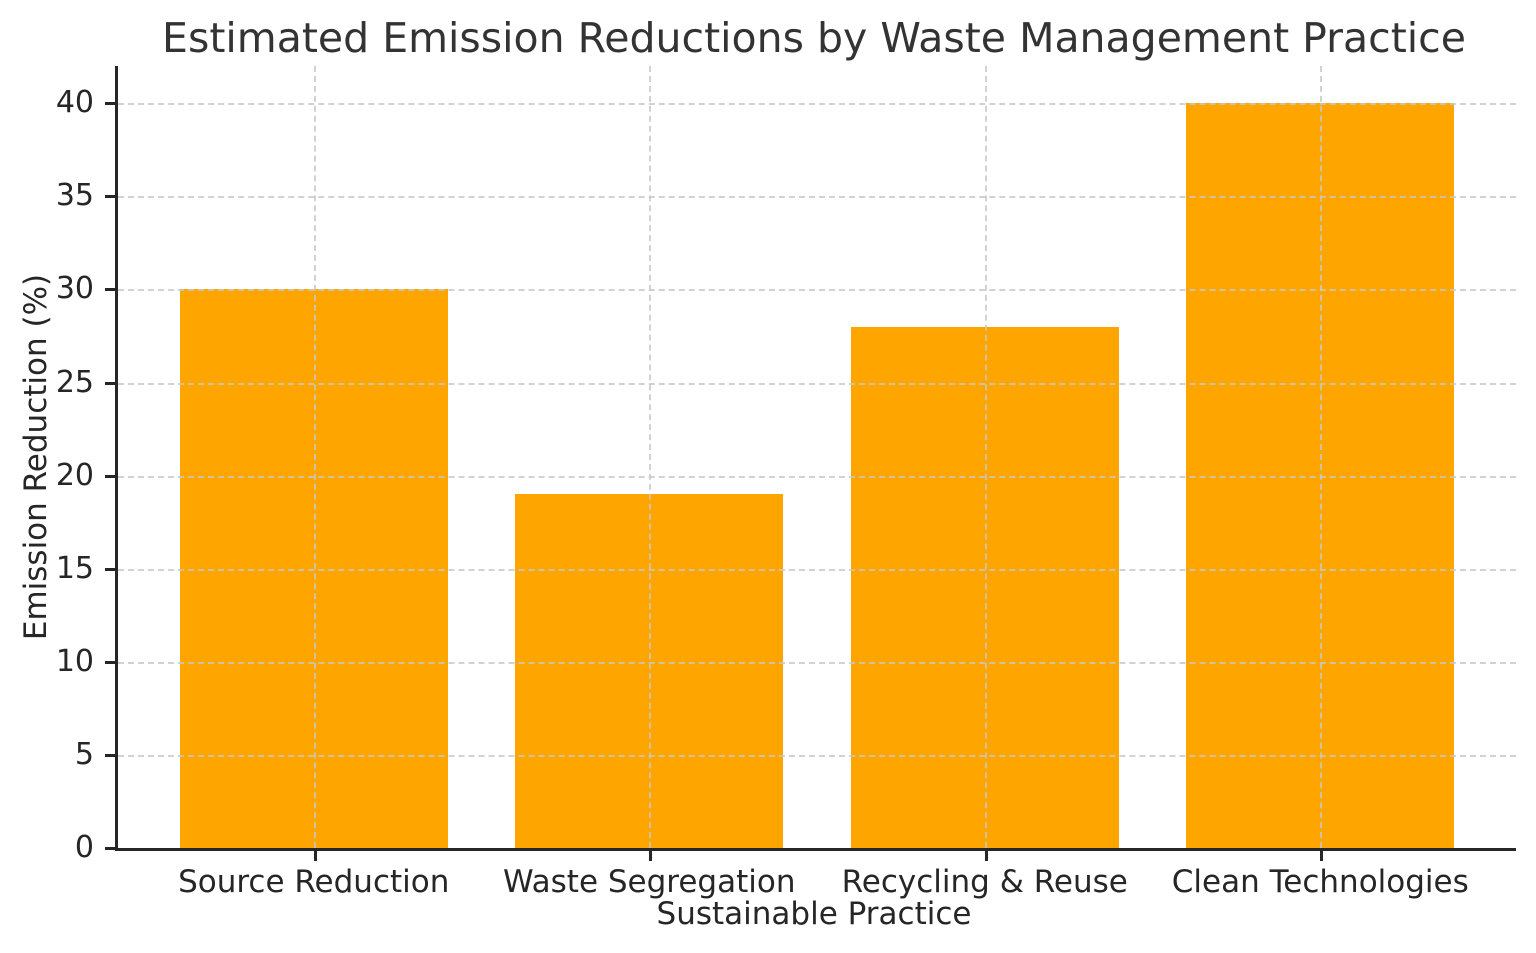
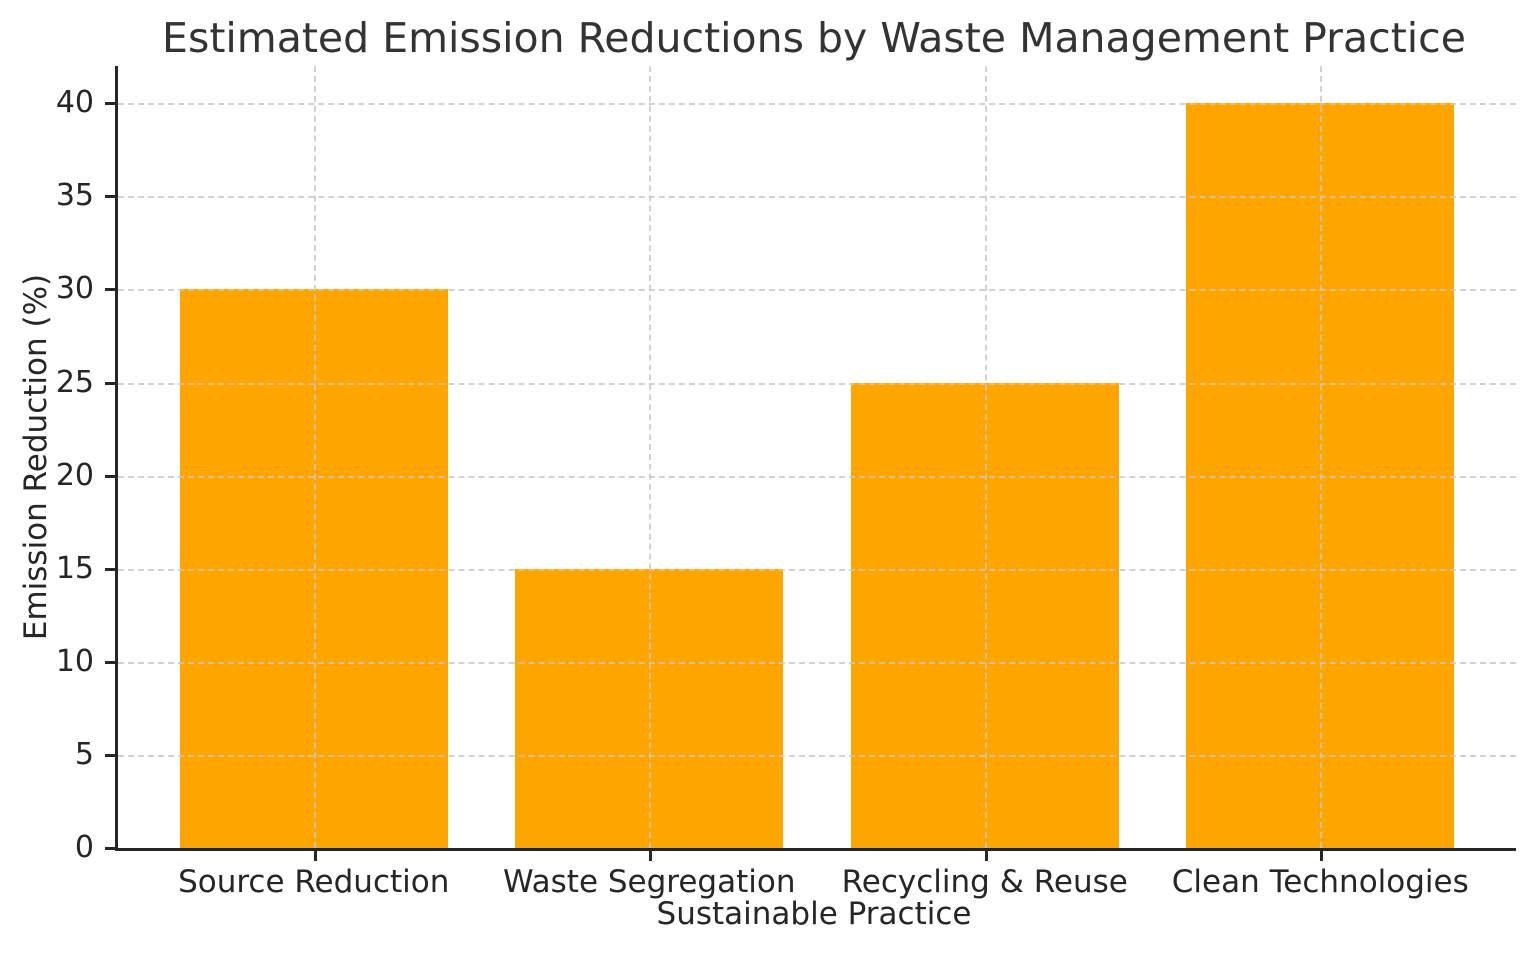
Waste Segregation: 19 -> 15
Recycling & Reuse: 28 -> 25
